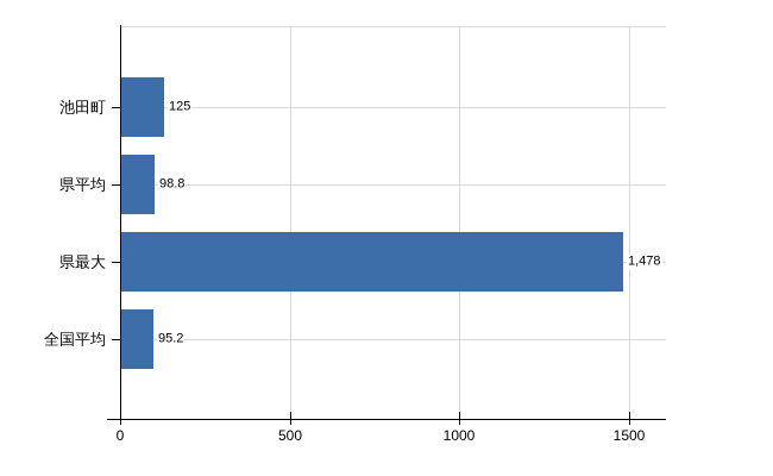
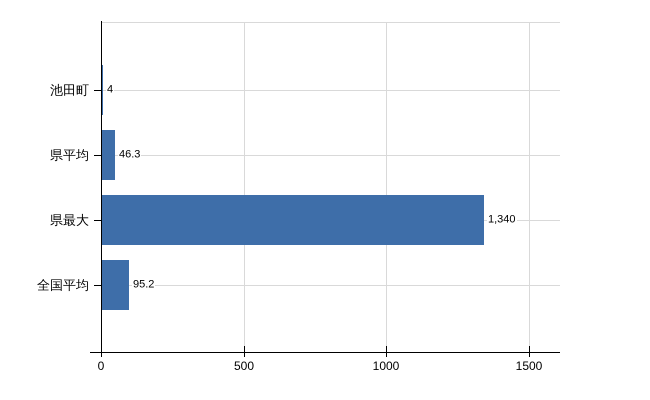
池田町: 125 -> 4
県平均: 98.8 -> 46.3
県最大: 1,478 -> 1,340
